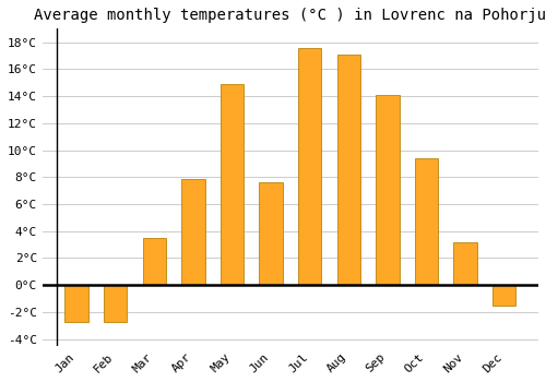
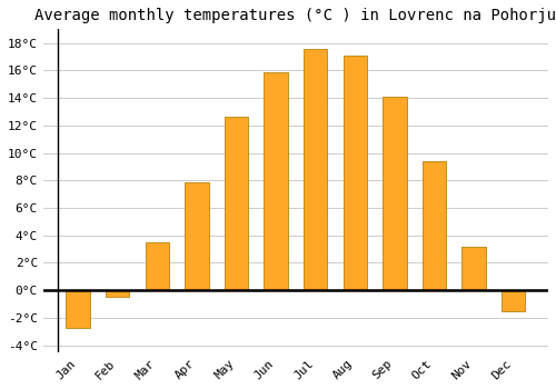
Feb: -2.7°C -> -0.5°C
May: 14.9°C -> 12.6°C
Jun: 7.6°C -> 15.9°C
